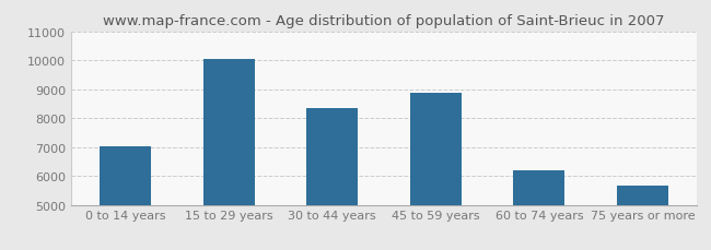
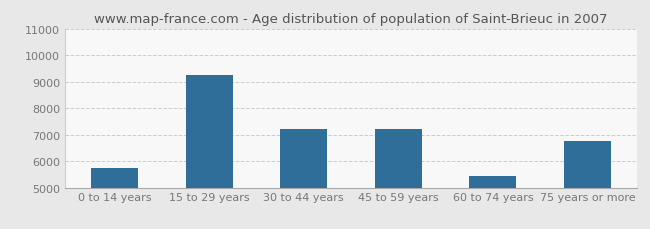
0 to 14 years: 7030 -> 5750
15 to 29 years: 10050 -> 9250
30 to 44 years: 8350 -> 7200
45 to 59 years: 8880 -> 7200
60 to 74 years: 6200 -> 5450
75 years or more: 5680 -> 6750
